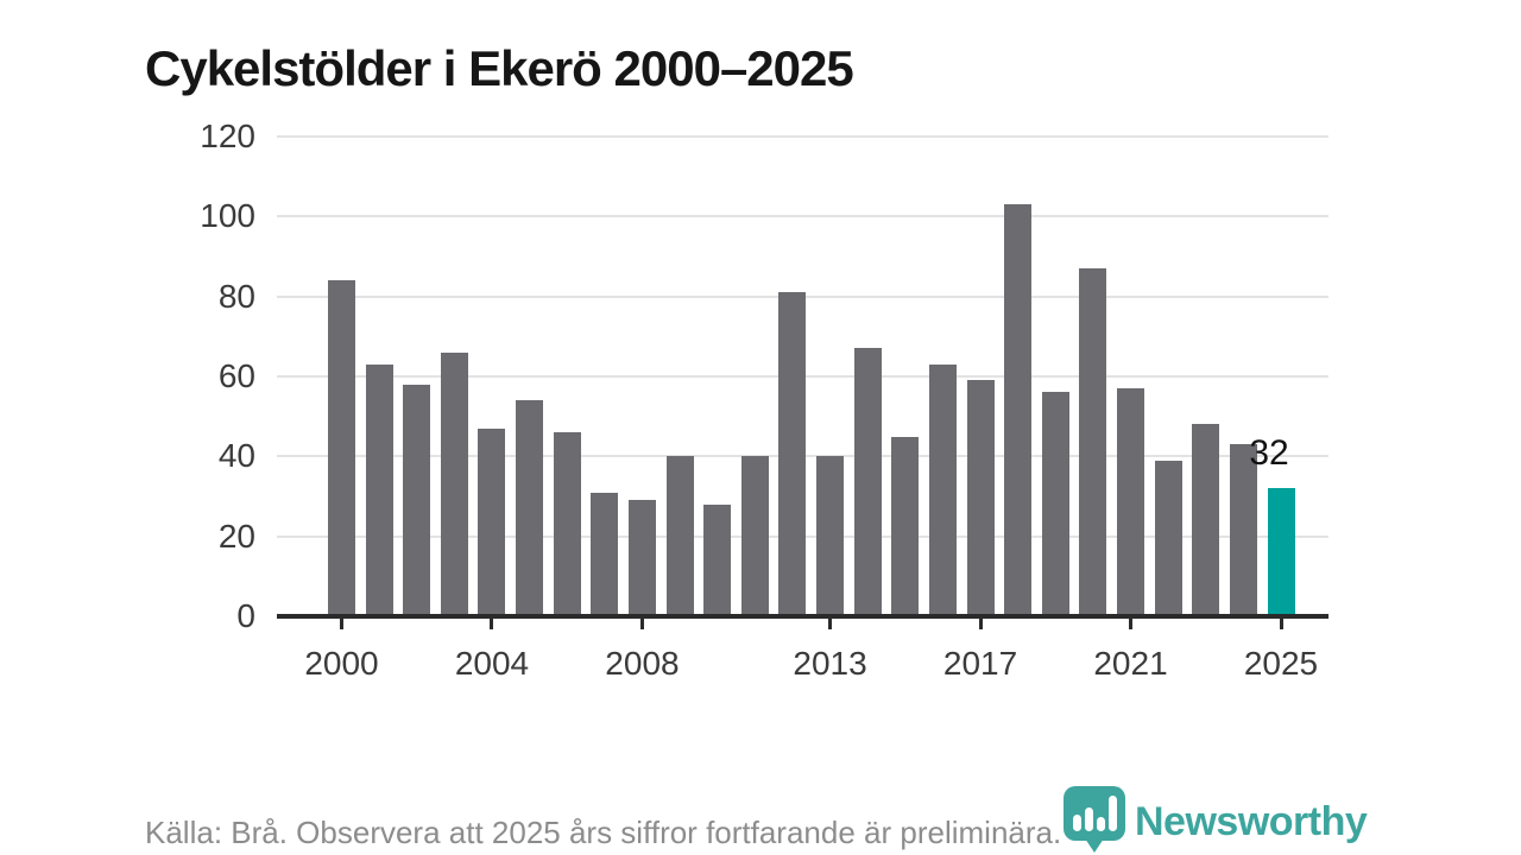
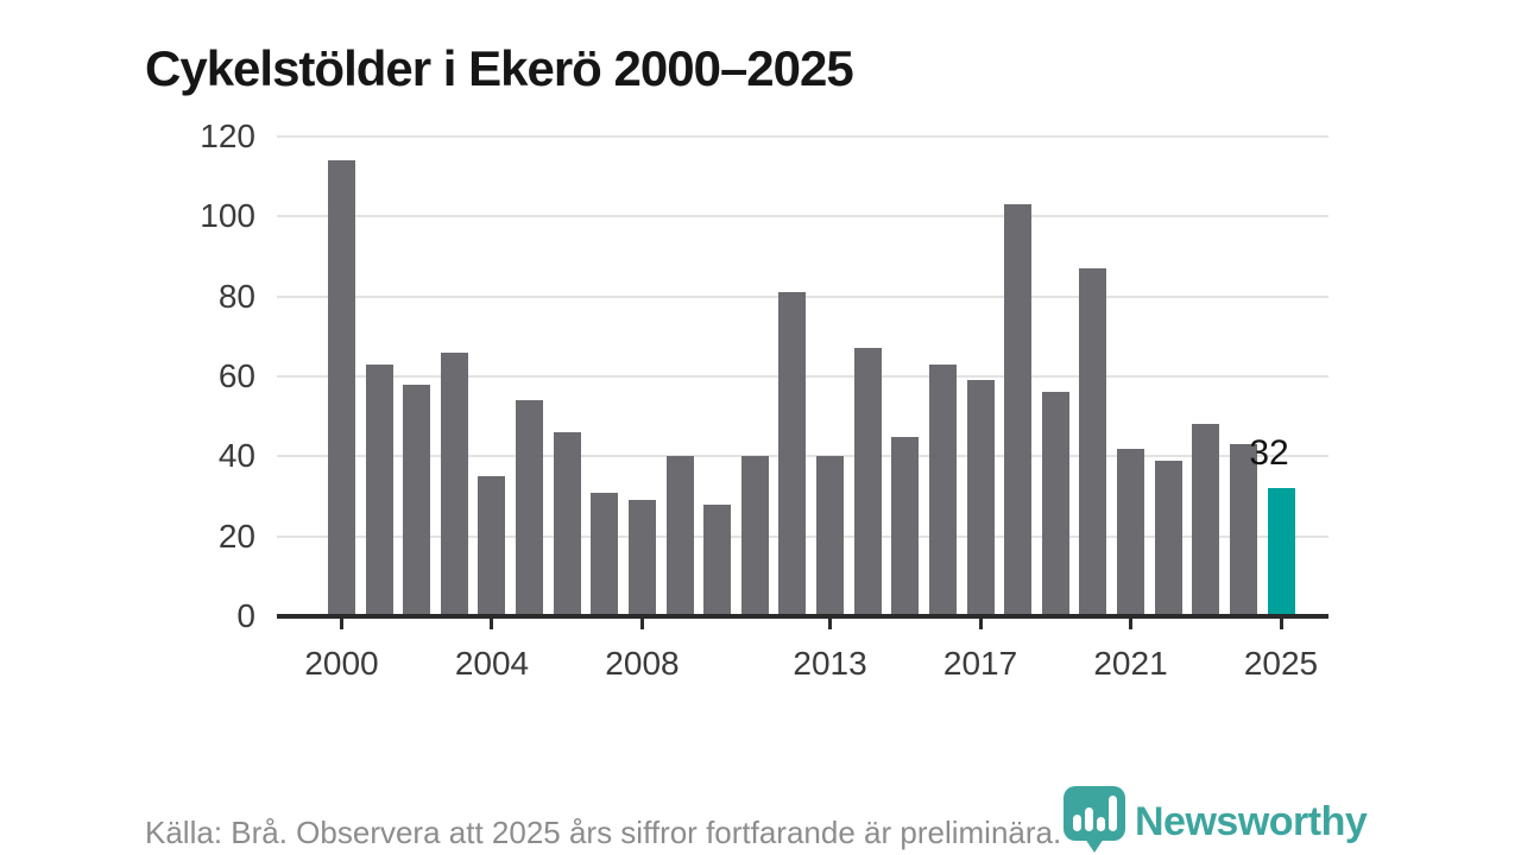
2000: 84 -> 114
2004: 47 -> 35
2021: 57 -> 42
